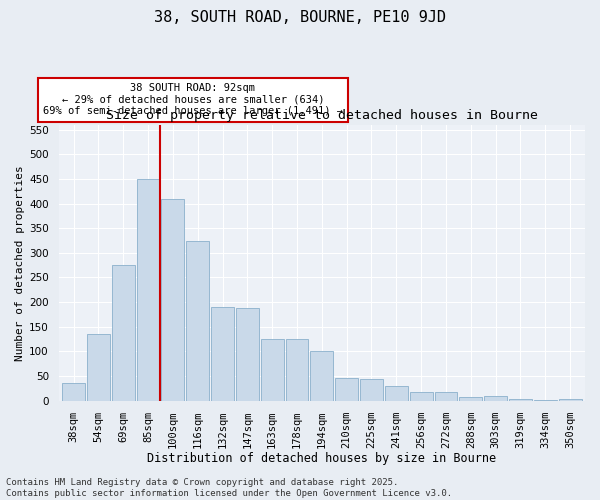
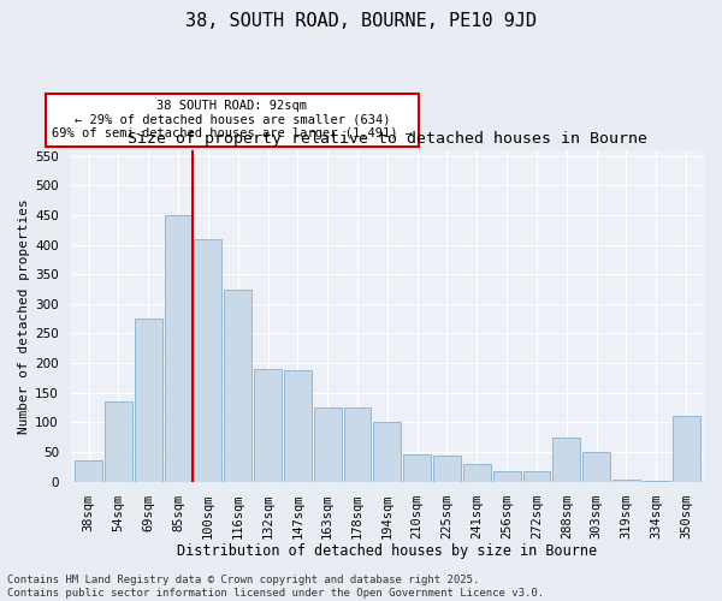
288sqm: 7 -> 75
303sqm: 9 -> 50
350sqm: 4 -> 110
